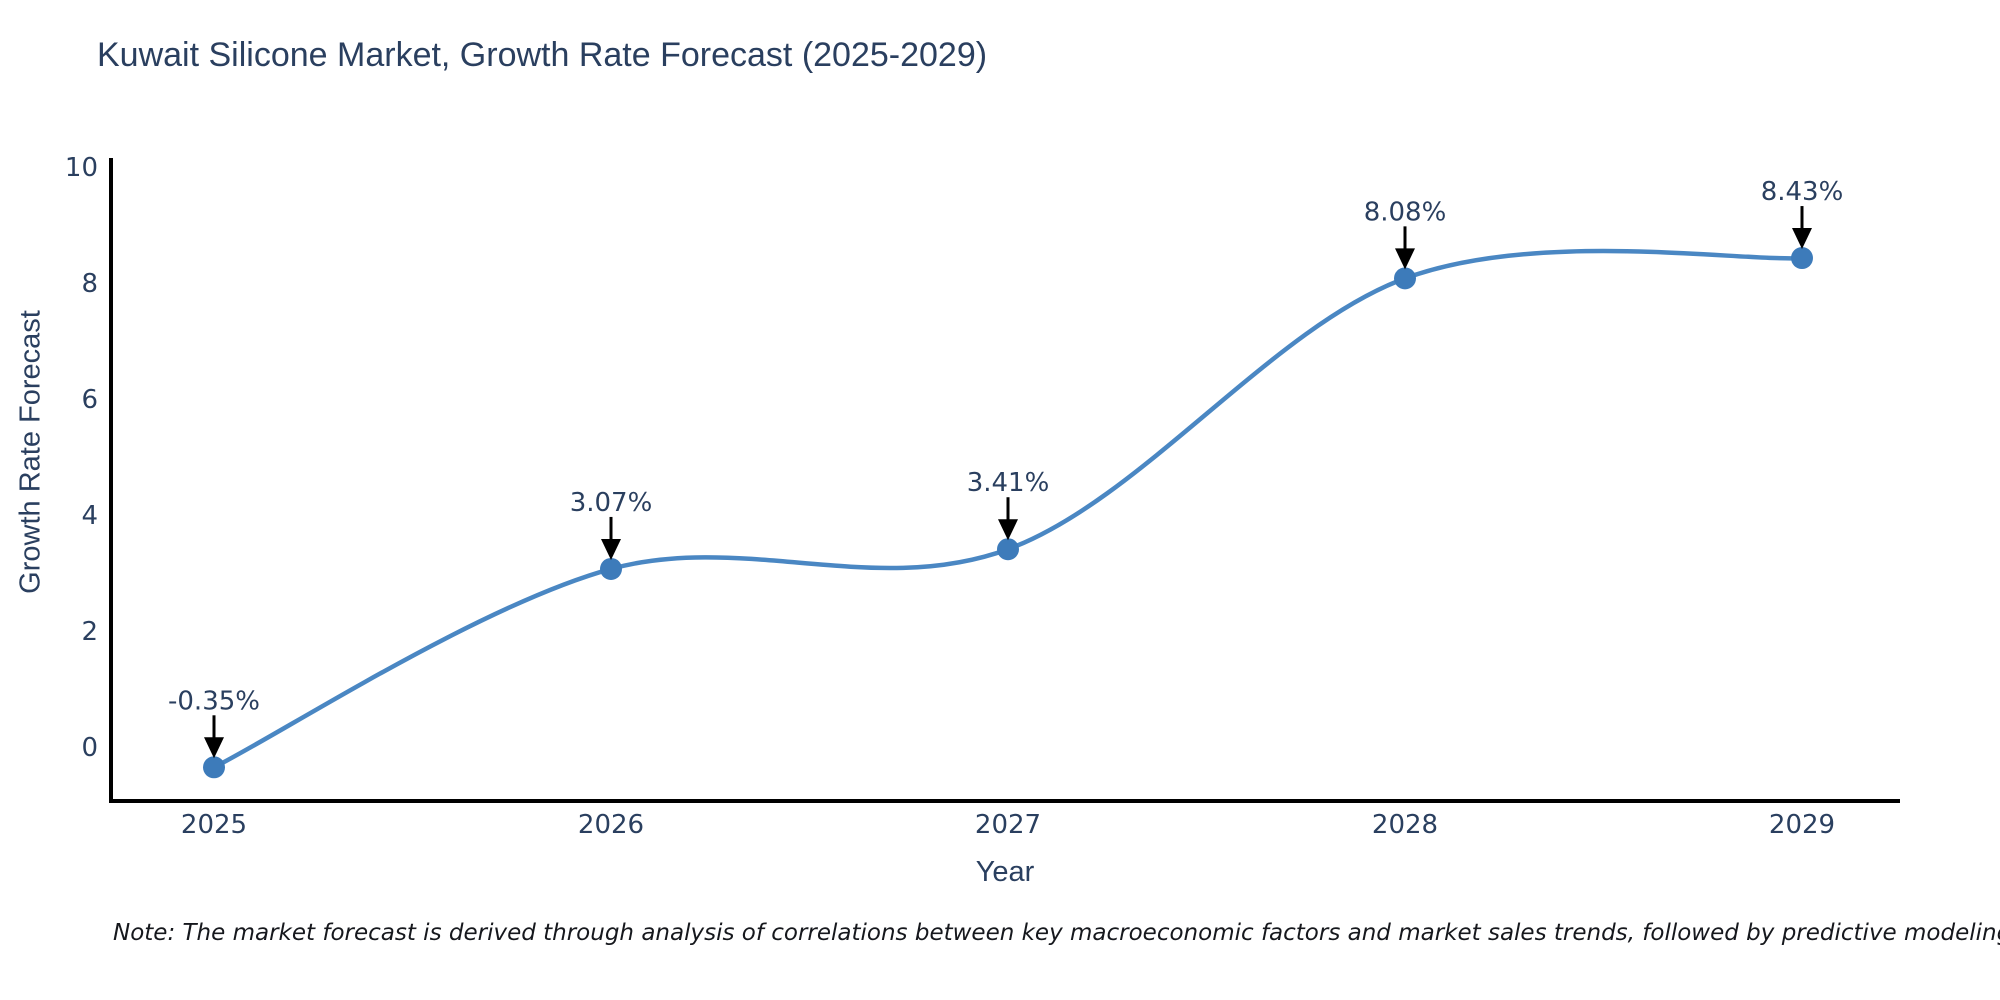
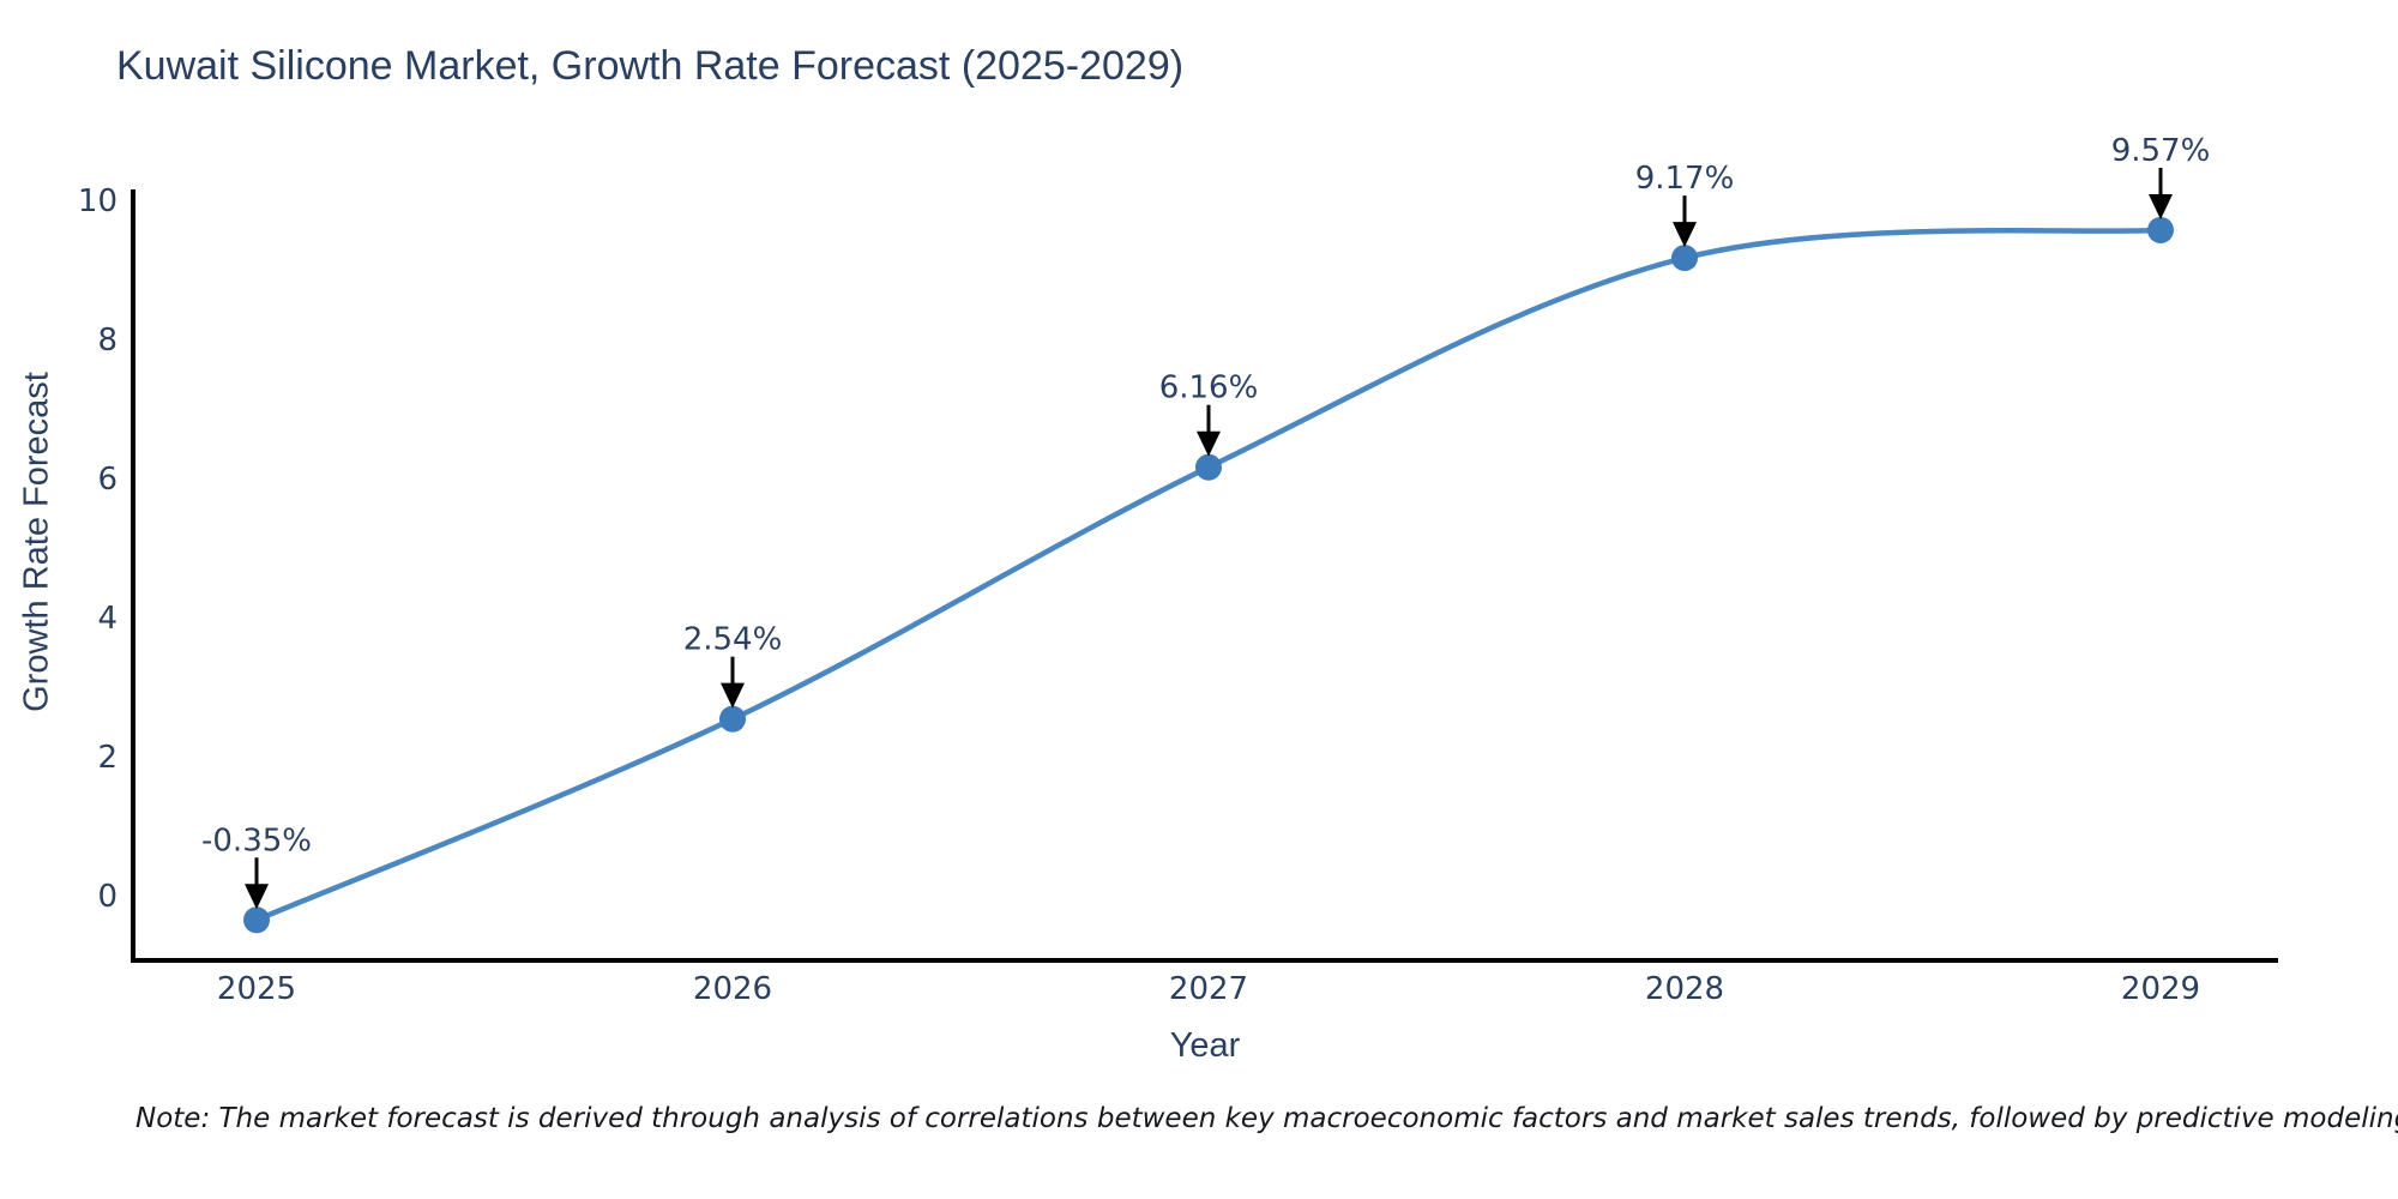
2026: 3.07% -> 2.54%
2027: 3.41% -> 6.16%
2028: 8.08% -> 9.17%
2029: 8.43% -> 9.57%
